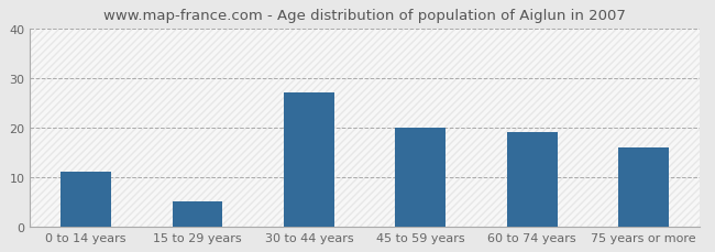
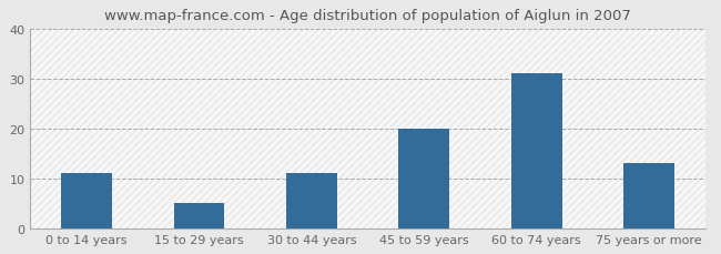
30 to 44 years: 27 -> 11
60 to 74 years: 19 -> 31
75 years or more: 16 -> 13
